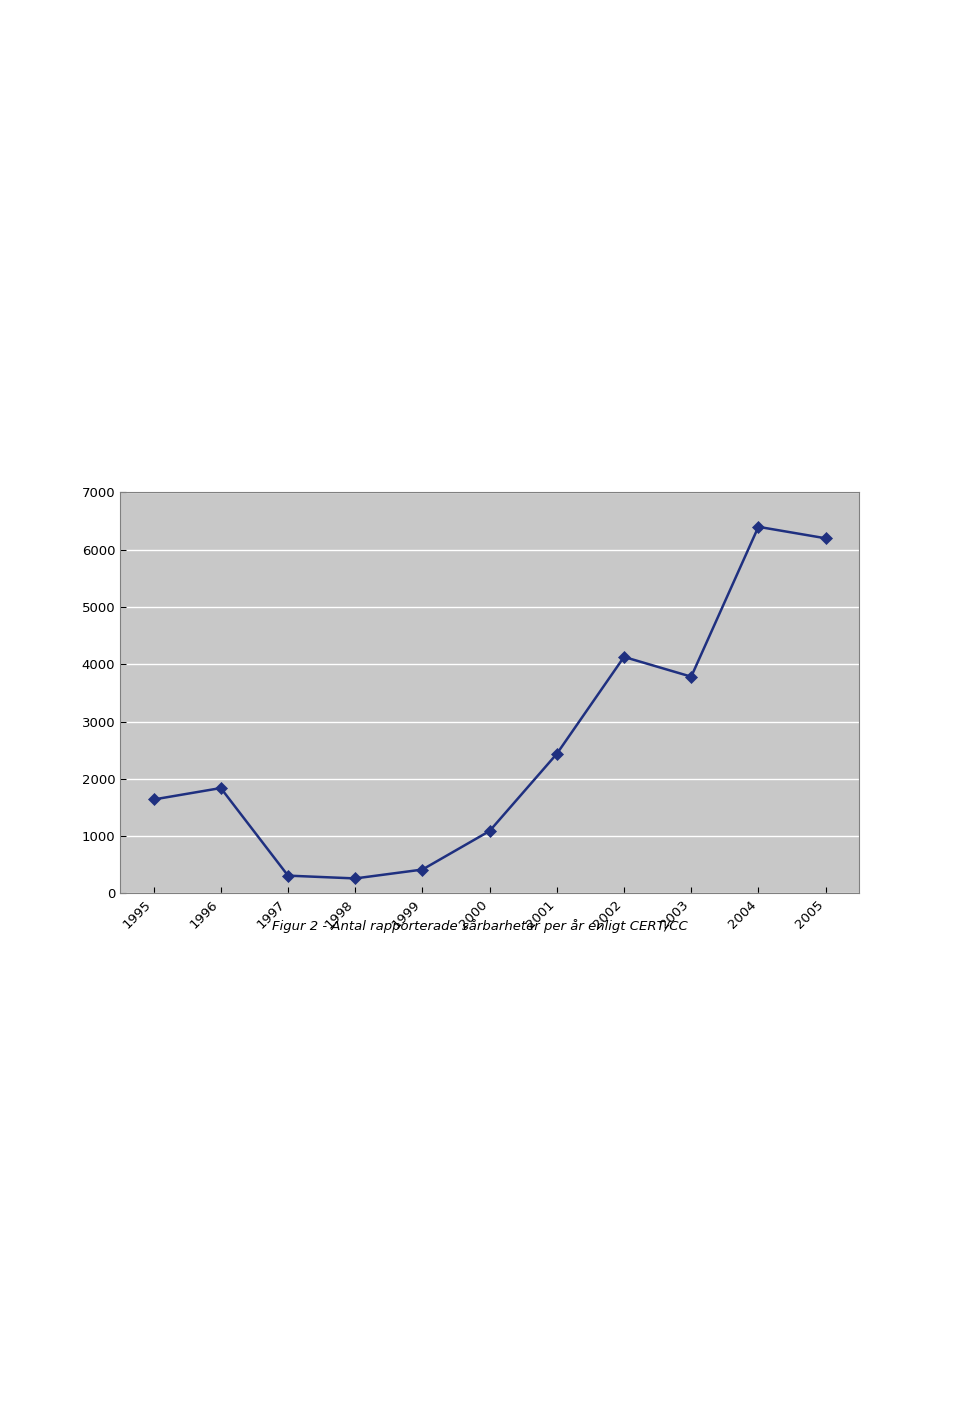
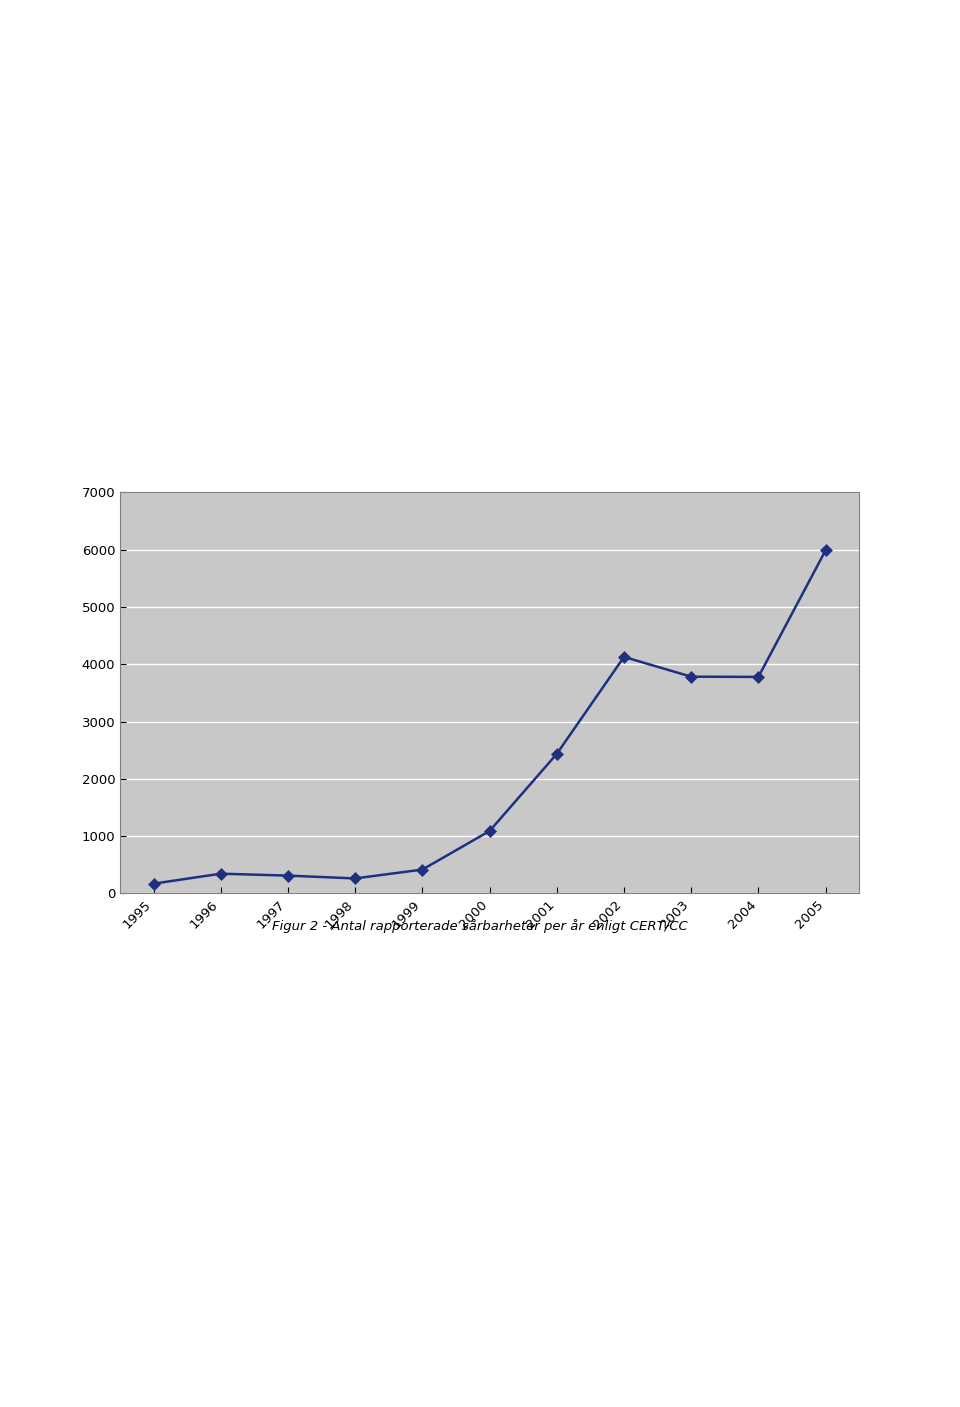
1995: 1640 -> 170
1996: 1840 -> 340
2004: 6400 -> 3780
2005: 6200 -> 5990
